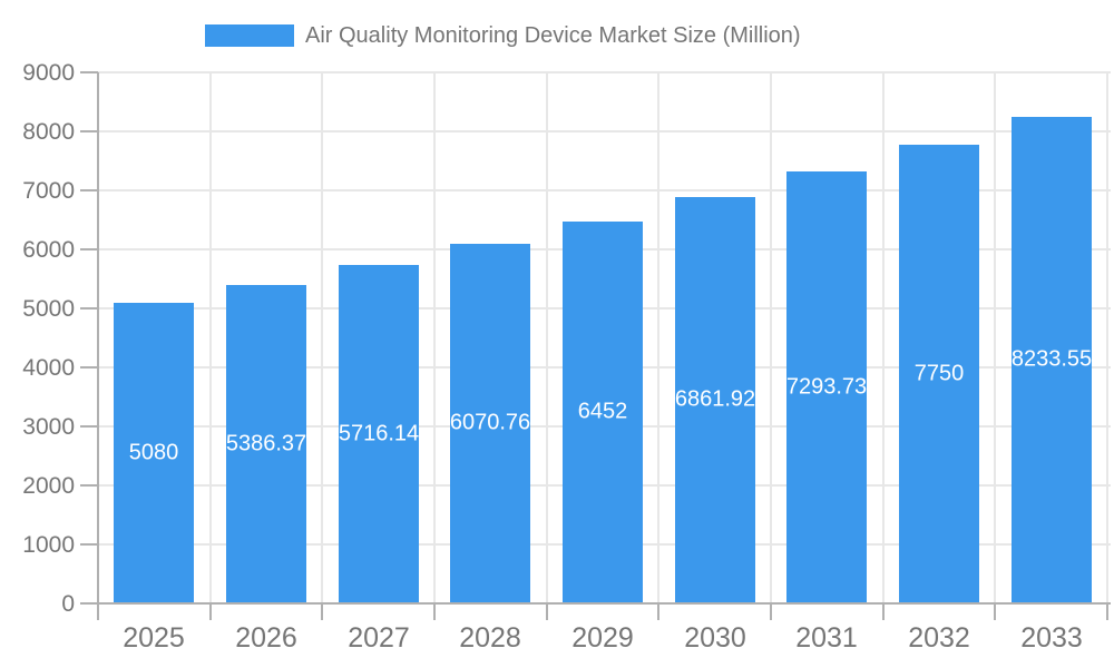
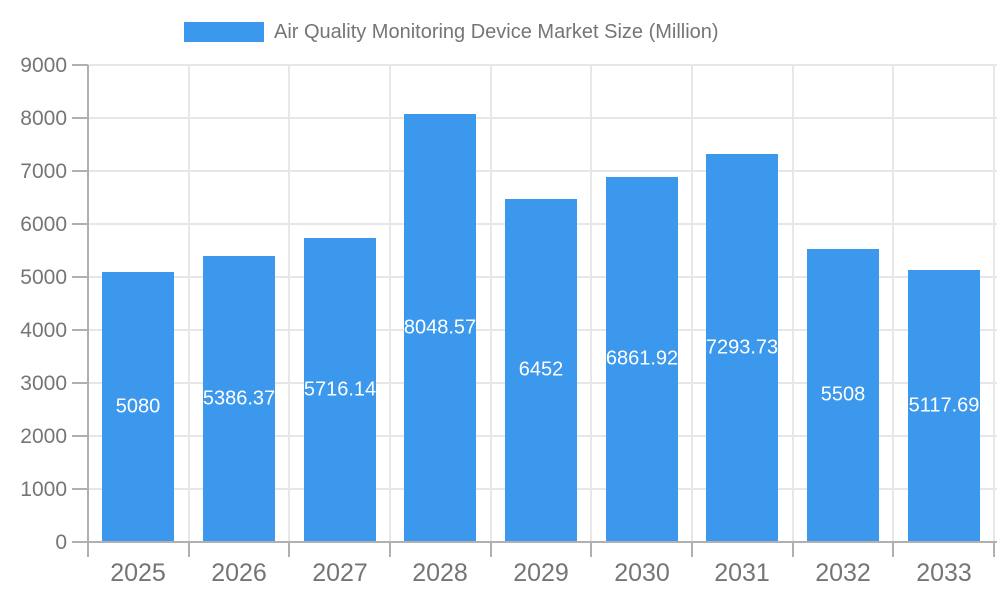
2028: 6070.76 -> 8048.57
2032: 7750 -> 5508
2033: 8233.55 -> 5117.69
